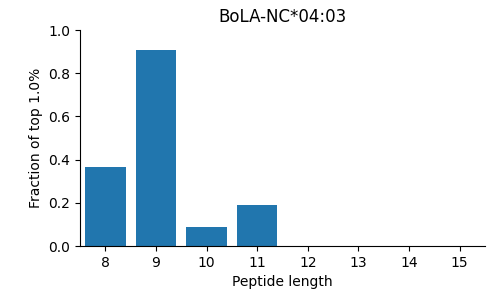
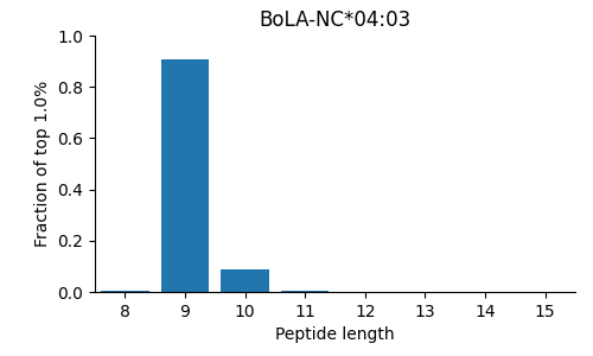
8: 0.365 -> 0.005
11: 0.190 -> 0.005
